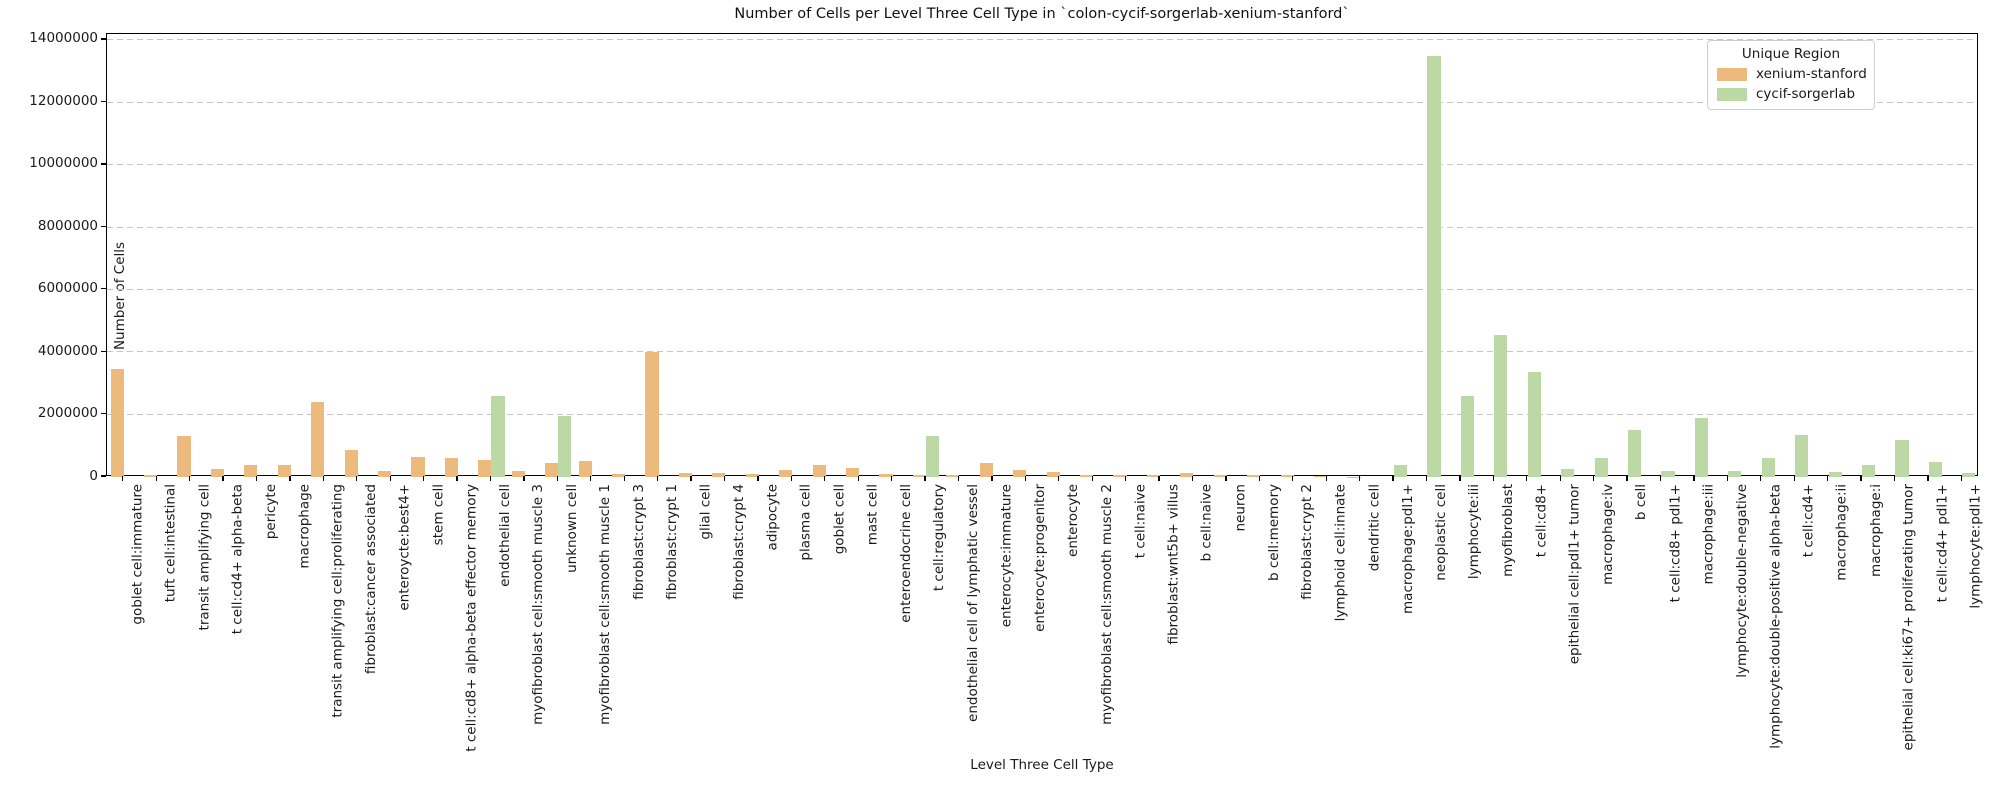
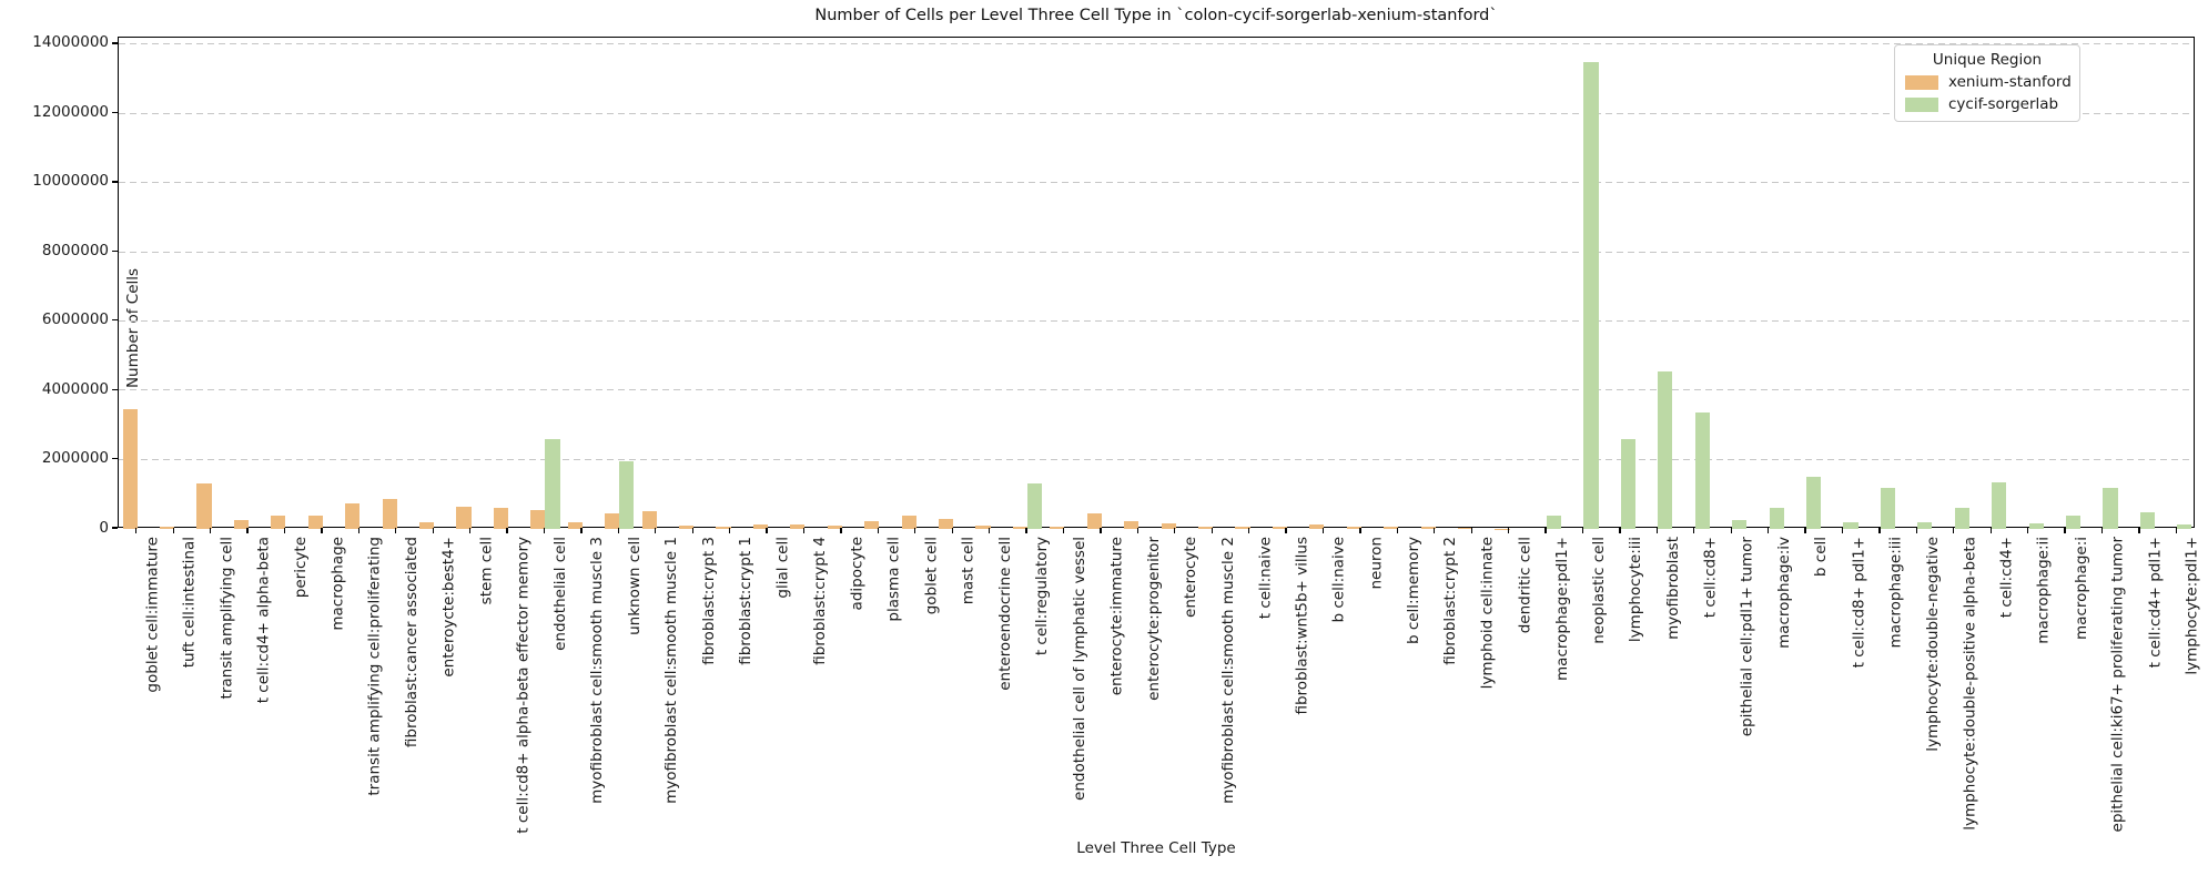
xenium-stanford/transit amplifying cell:proliferating: 2400000 -> 700000
xenium-stanford/fibroblast:crypt 1: 4000000 -> 100000
cycif-sorgerlab/macrophage:iii: 1900000 -> 1200000
